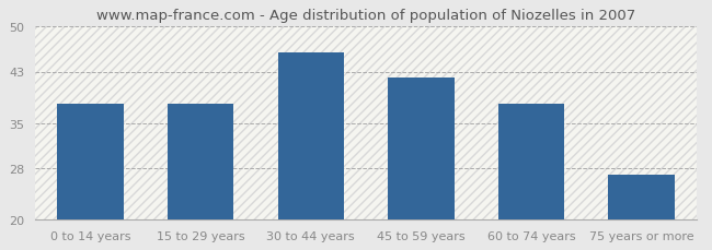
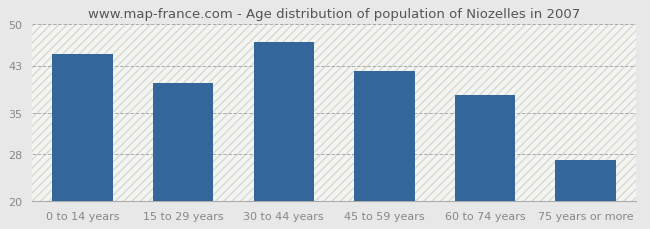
0 to 14 years: 38 -> 45
15 to 29 years: 38 -> 40
30 to 44 years: 46 -> 47
